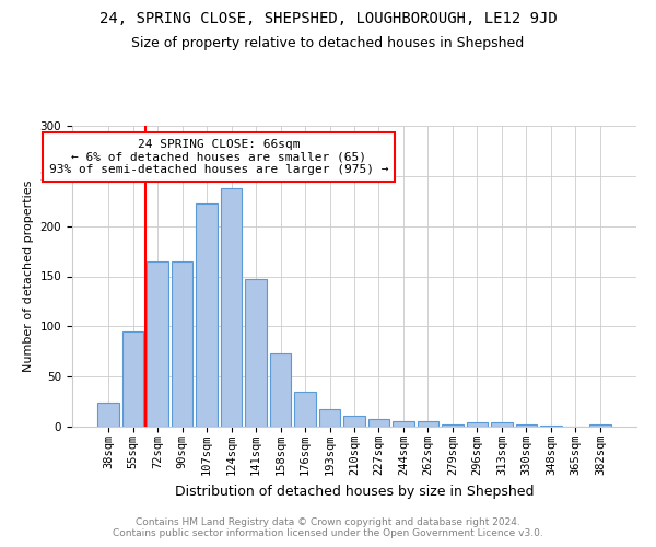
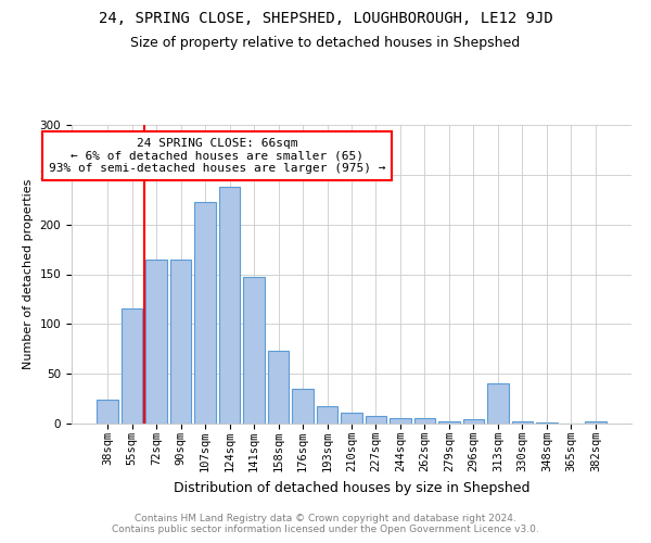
55sqm: 95 -> 116
313sqm: 4 -> 40
